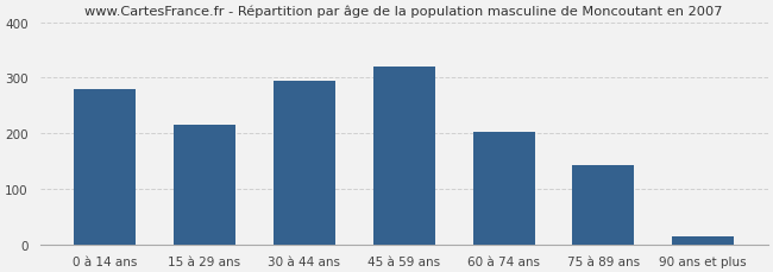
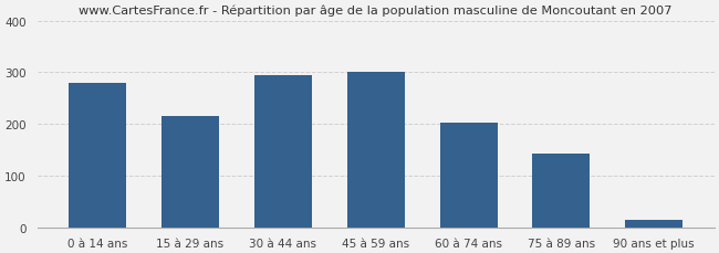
45 à 59 ans: 320 -> 300
